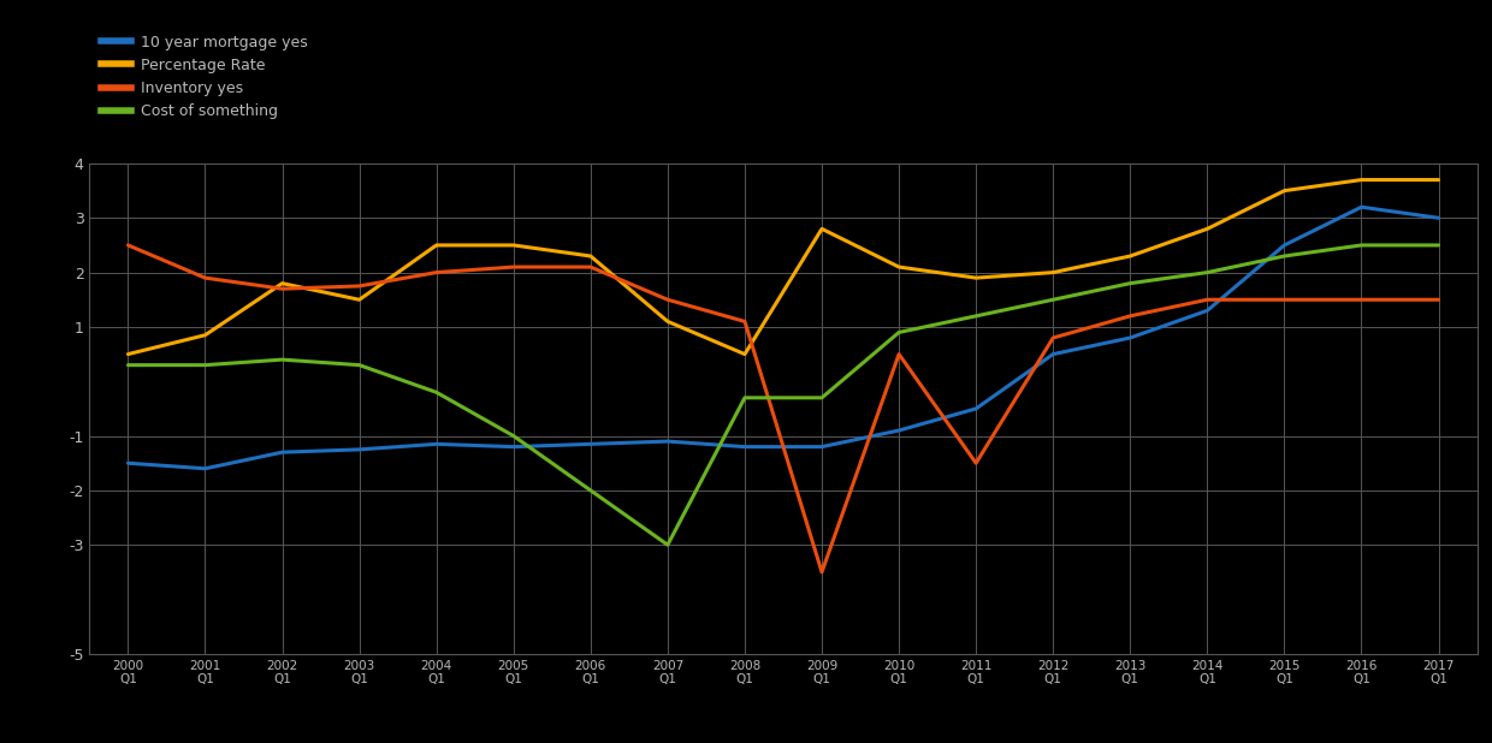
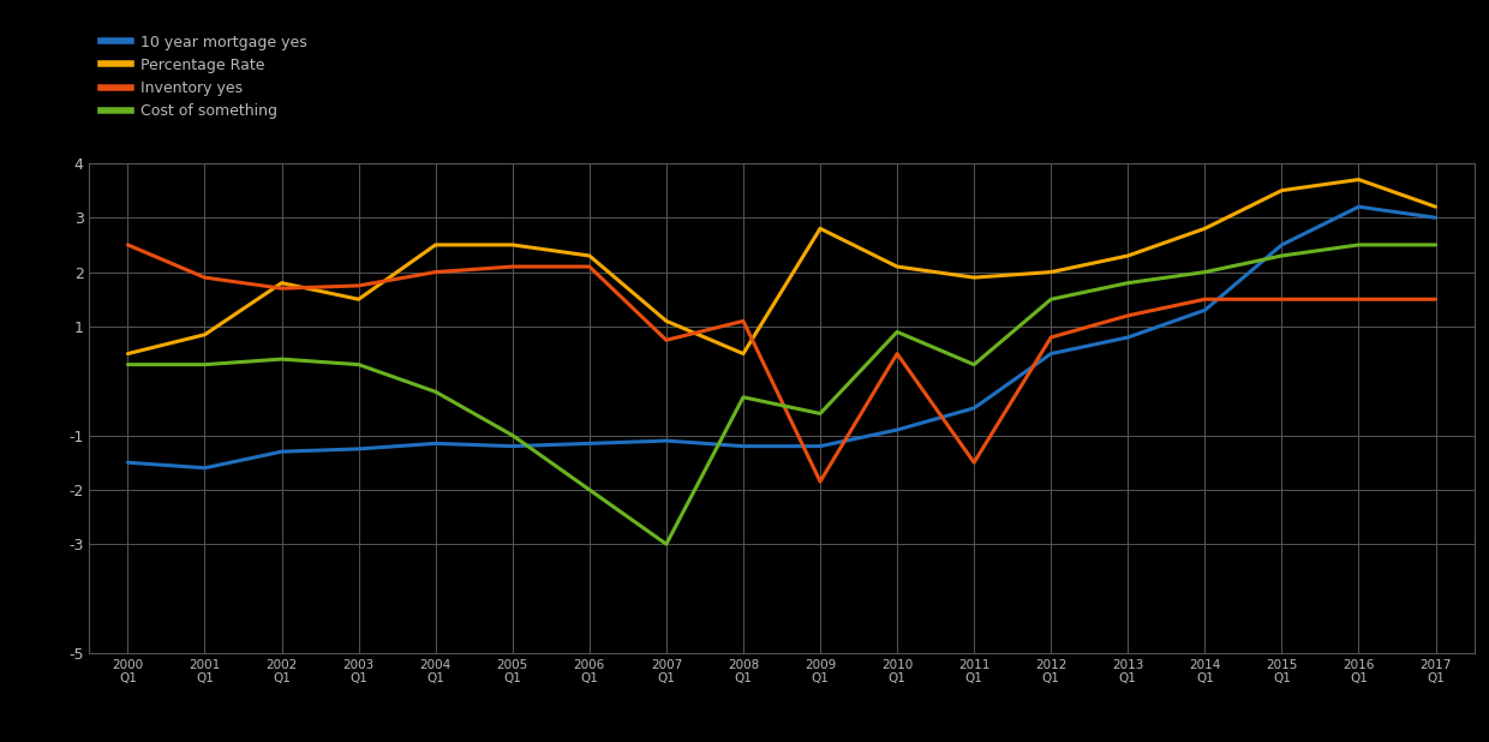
Inventory yes/2007 Q1: 1.50 -> 0.75
Inventory yes/2009 Q1: -3.50 -> -1.85
Cost of something/2009 Q1: -0.3 -> -0.6
Cost of something/2011 Q1: 1.2 -> 0.3
Percentage Rate/2017 Q1: 3.70 -> 3.20
